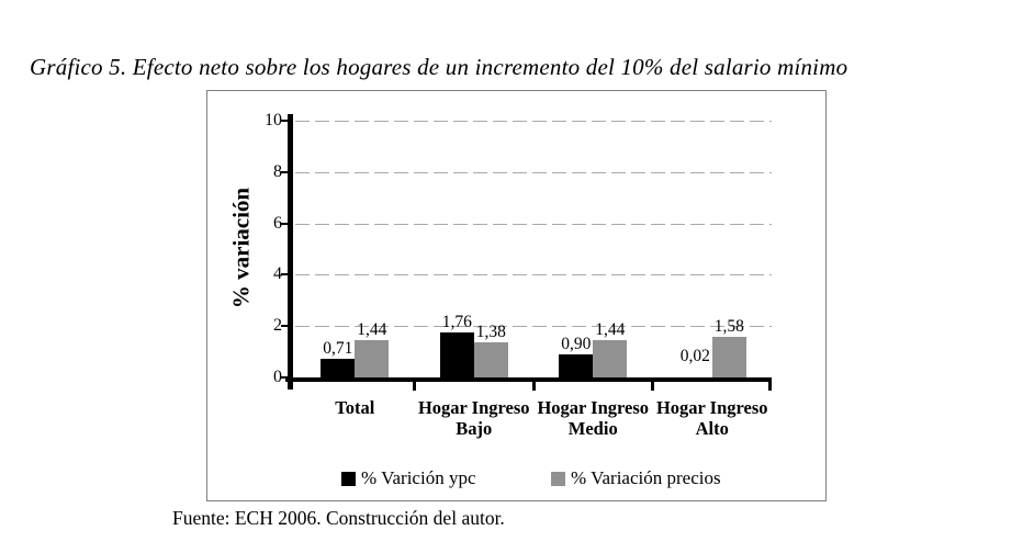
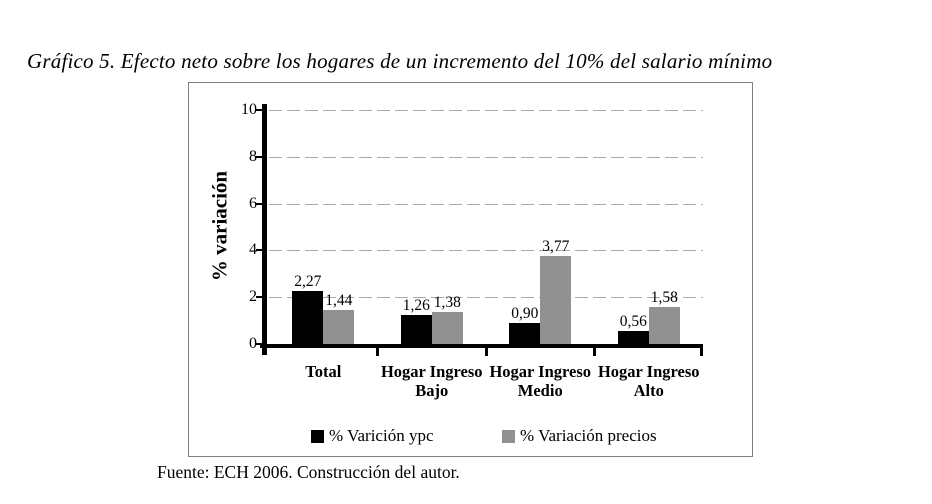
% Varición ypc/Total: 0,71 -> 2,27
% Varición ypc/Hogar Ingreso Bajo: 1,76 -> 1,26
% Variación precios/Hogar Ingreso Medio: 1,44 -> 3,77
% Varición ypc/Hogar Ingreso Alto: 0,02 -> 0,56
